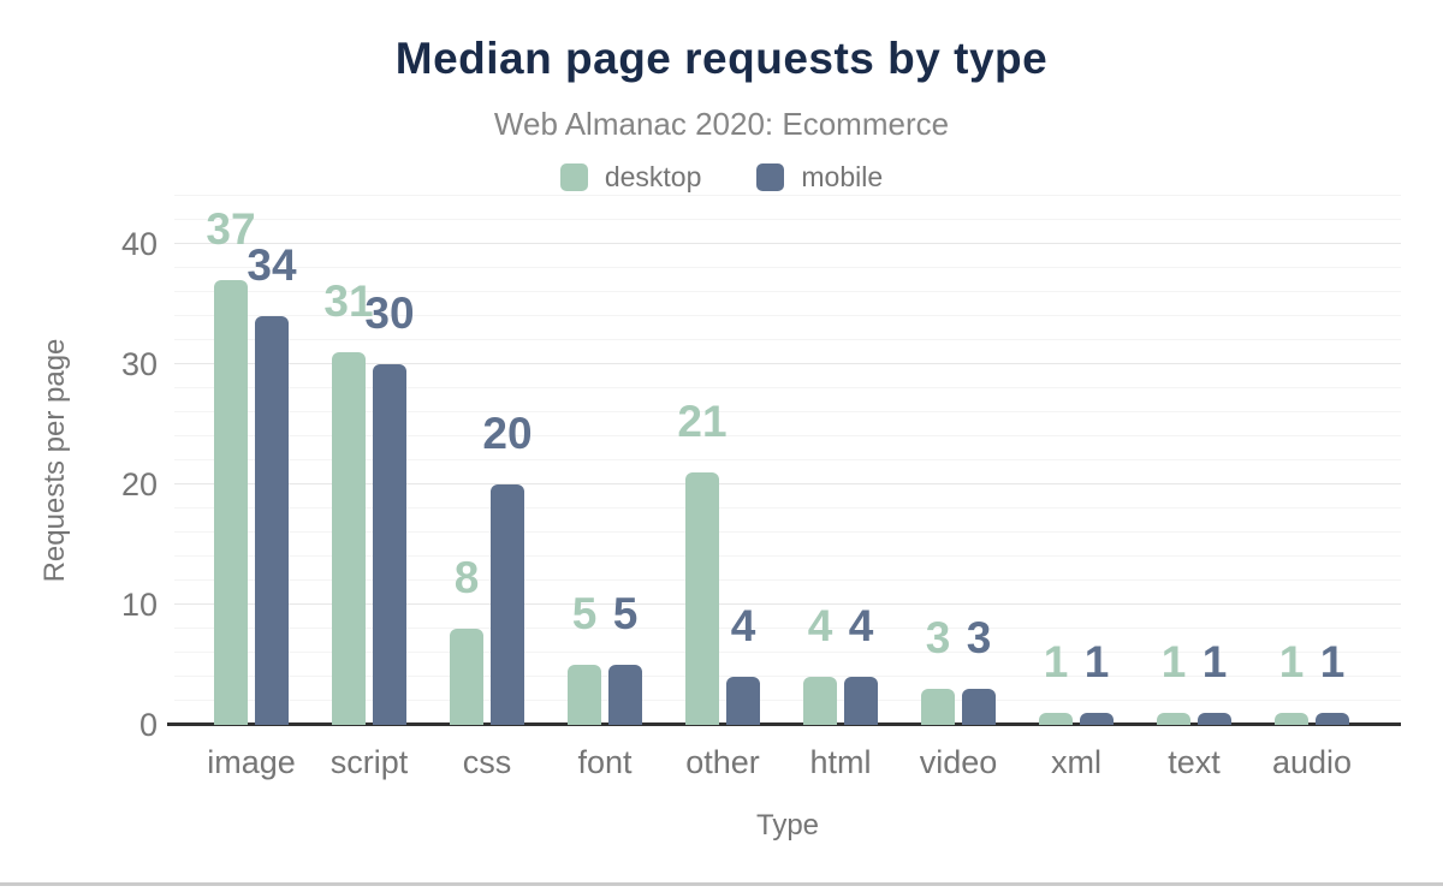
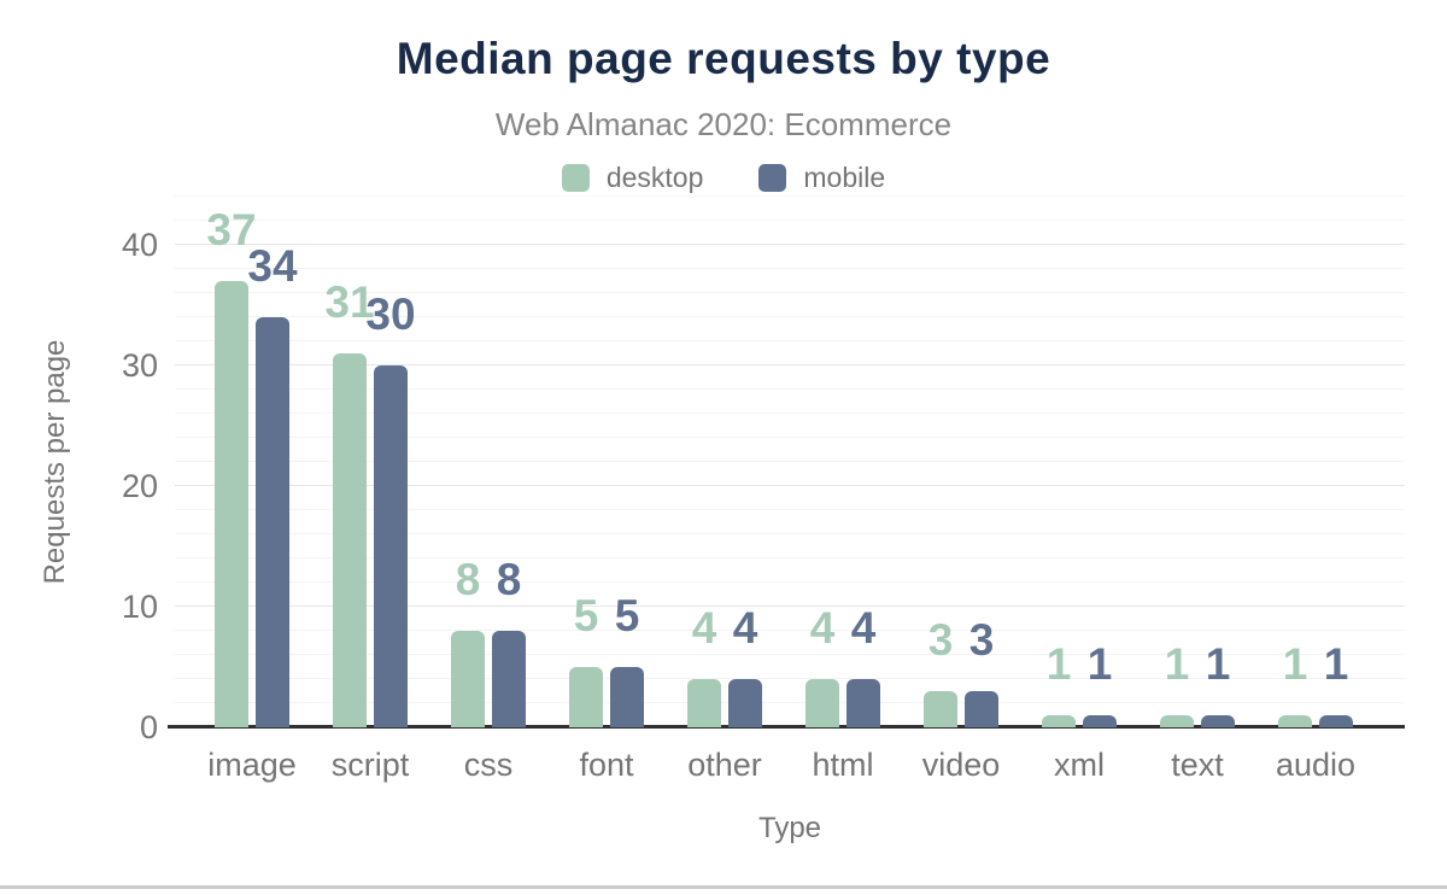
mobile/css: 20 -> 8
desktop/other: 21 -> 4
